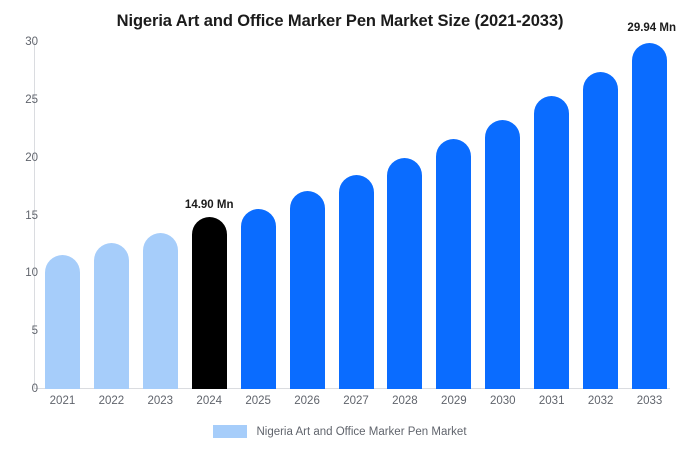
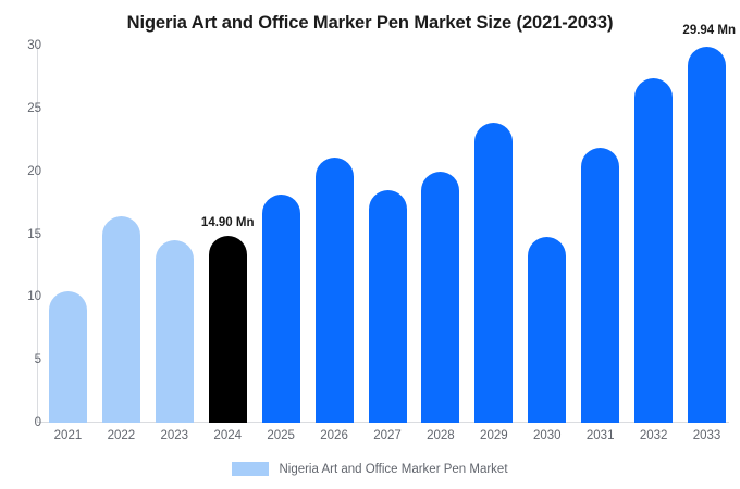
2021: 11.6 -> 10.5
2022: 12.6 -> 16.4
2023: 13.5 -> 14.5
2025: 15.6 -> 18.2
2026: 17.1 -> 21.1
2029: 21.6 -> 23.9
2030: 23.3 -> 14.8
2031: 25.3 -> 21.9
